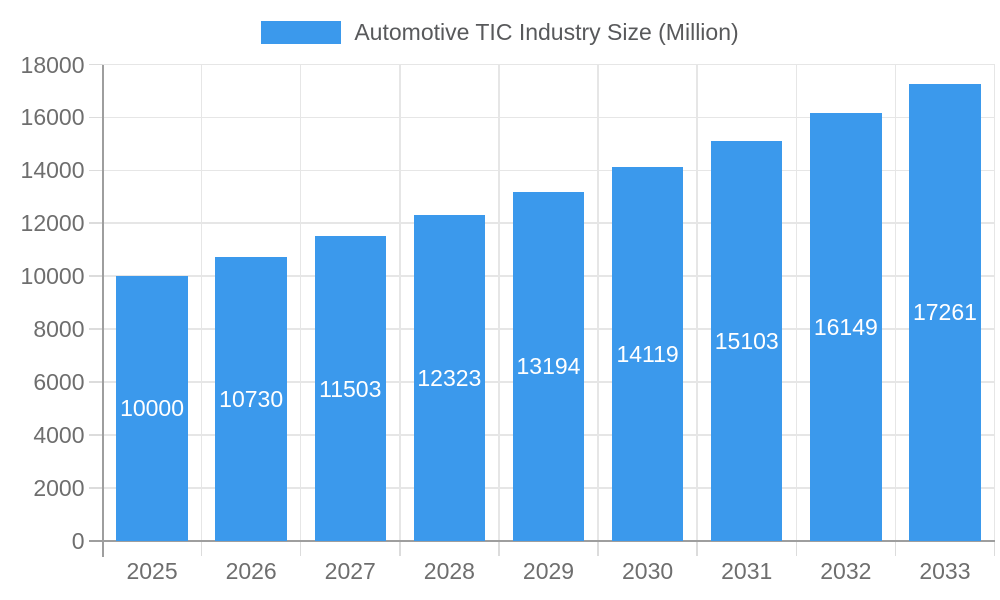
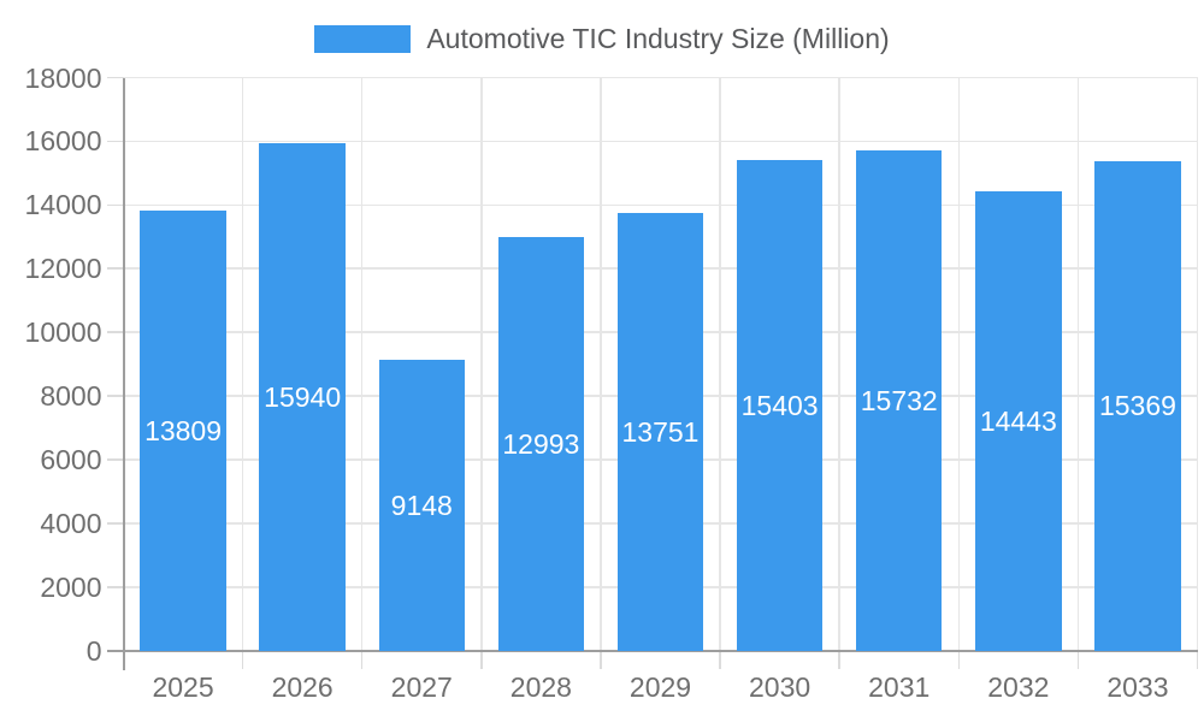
2025: 10000 -> 13809
2026: 10730 -> 15940
2027: 11503 -> 9148
2028: 12323 -> 12993
2029: 13194 -> 13751
2030: 14119 -> 15403
2031: 15103 -> 15732
2032: 16149 -> 14443
2033: 17261 -> 15369
